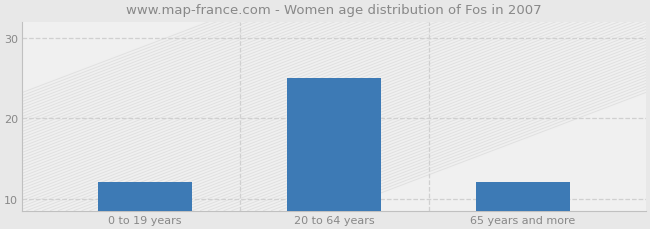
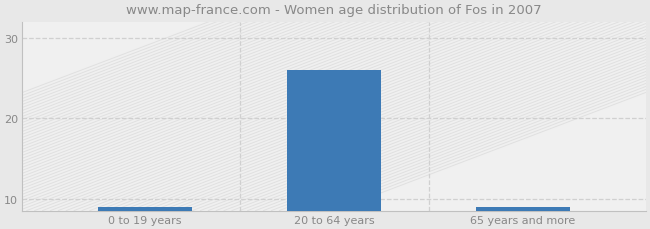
0 to 19 years: 12 -> 9
20 to 64 years: 25 -> 26
65 years and more: 12 -> 9
